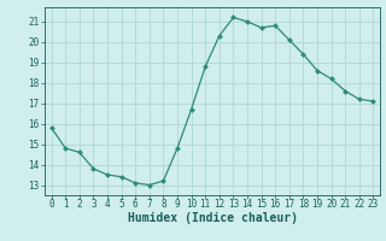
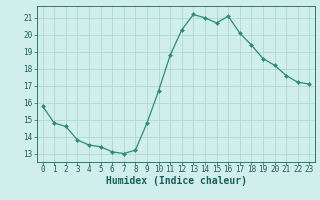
16: 20.8 -> 21.1
